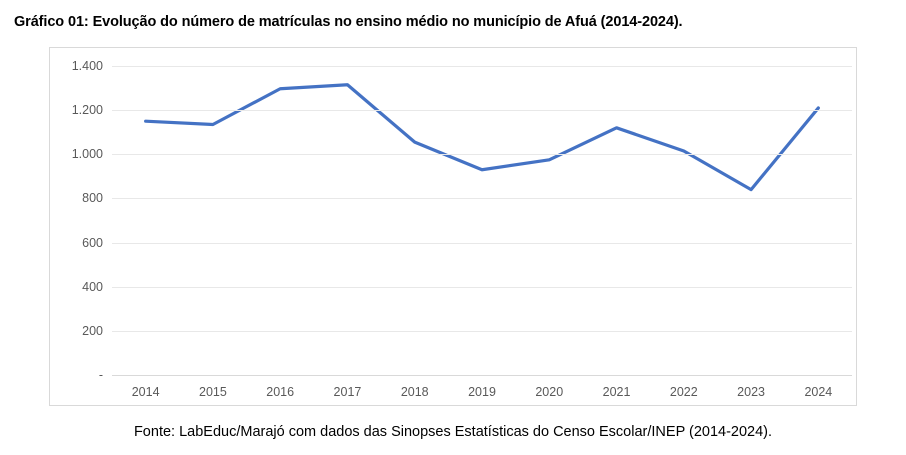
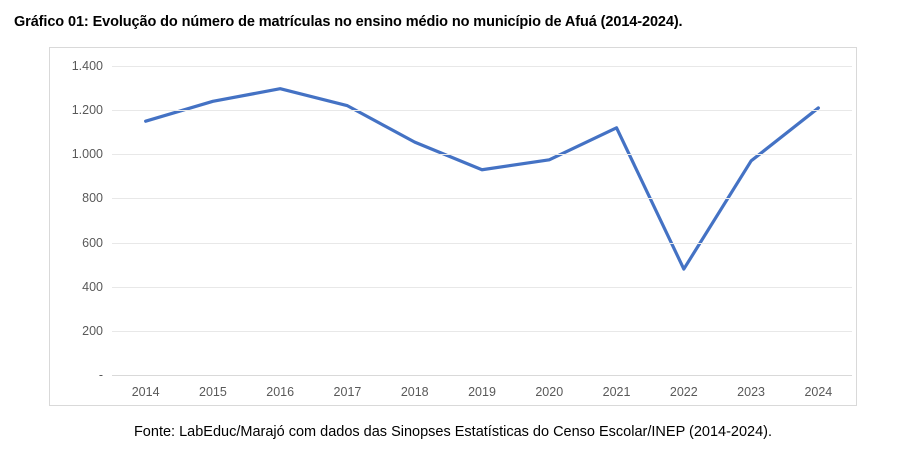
2015: 1140 -> 1240
2017: 1320 -> 1220
2022: 1020 -> 480
2023: 840 -> 970
